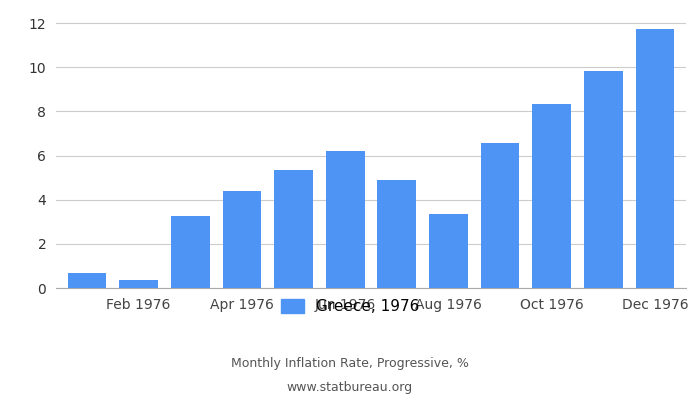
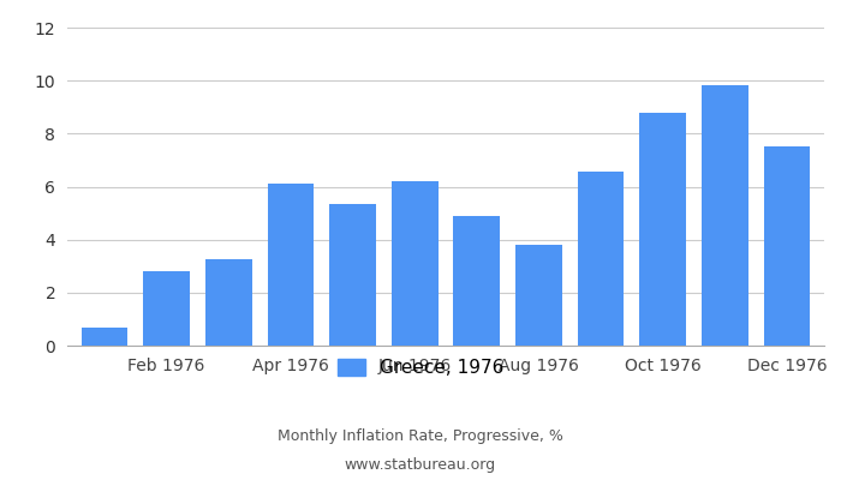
Feb 1976: 0.35 -> 2.80
Apr 1976: 4.40 -> 6.10
Aug 1976: 3.35 -> 3.80
Oct 1976: 8.35 -> 8.80
Dec 1976: 11.75 -> 7.50
